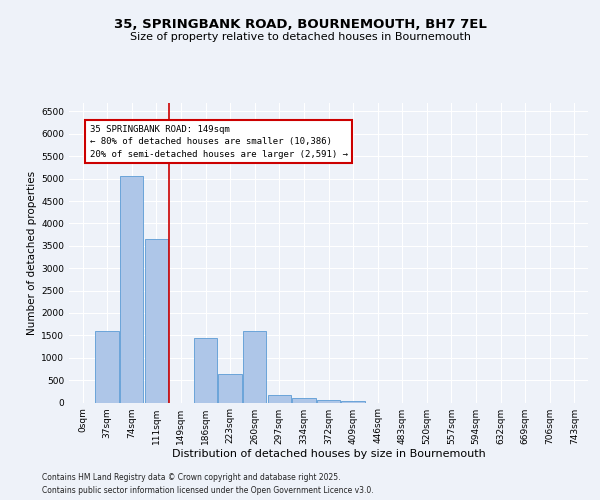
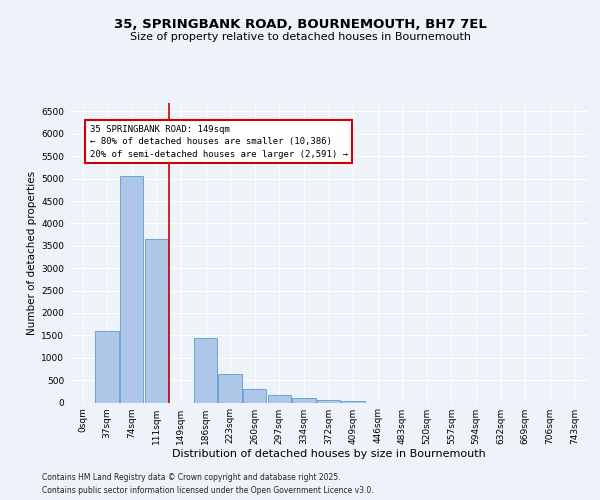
260sqm: 1600 -> 310
